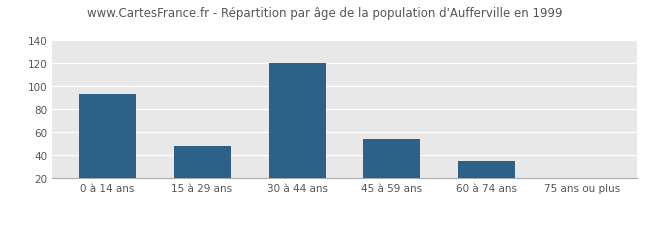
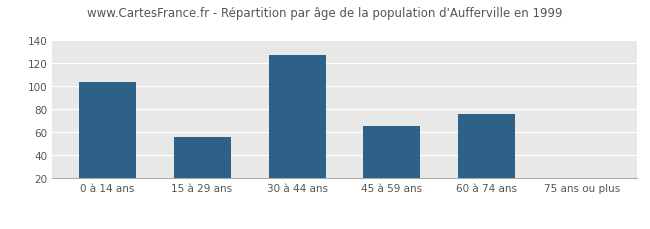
0 à 14 ans: 93 -> 104
15 à 29 ans: 48 -> 56
30 à 44 ans: 120 -> 127
45 à 59 ans: 54 -> 66
60 à 74 ans: 35 -> 76
